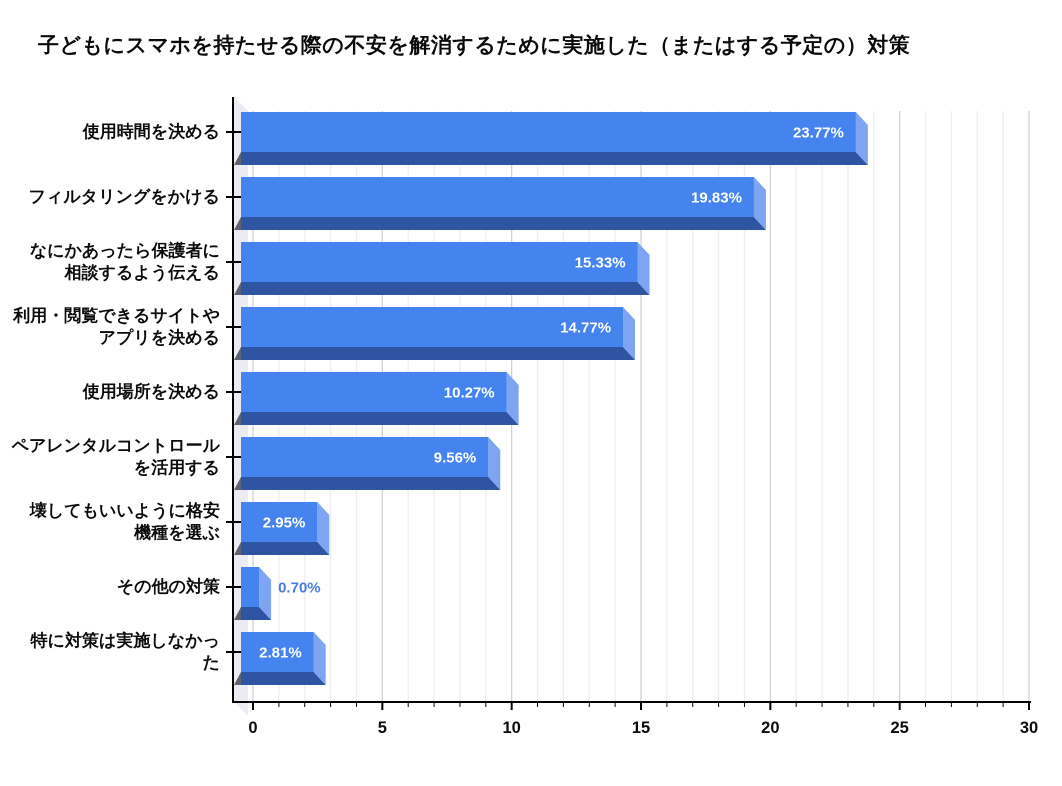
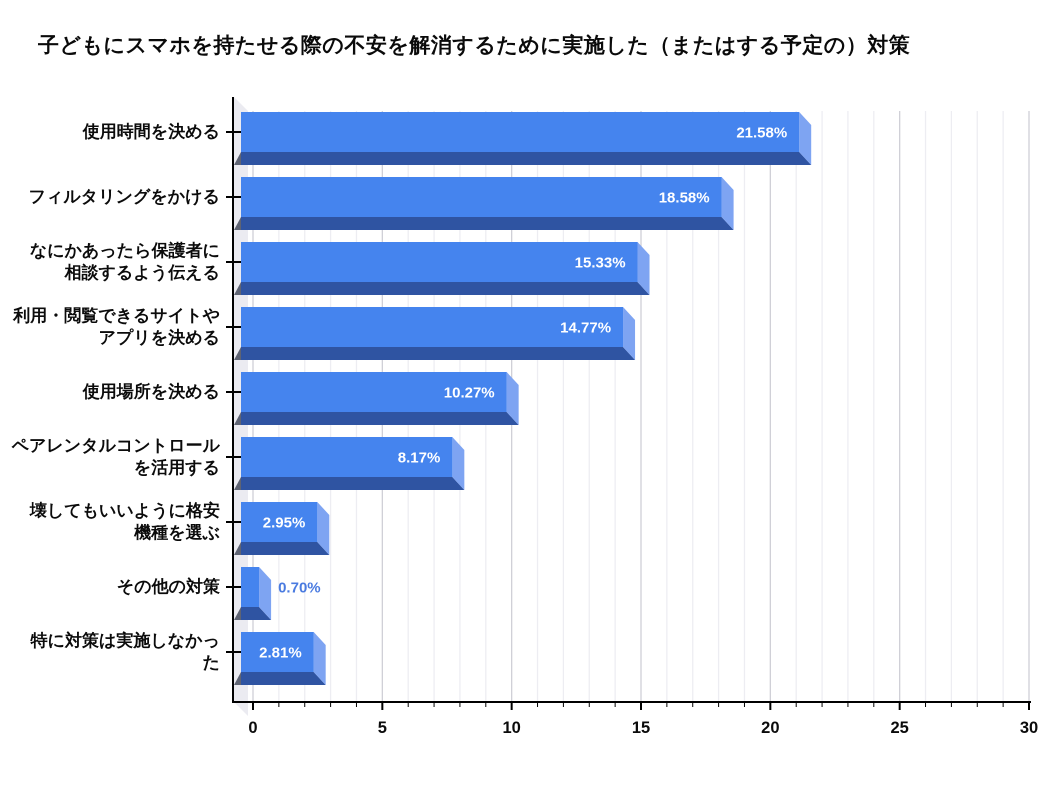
使用時間を決める: 23.77% -> 21.58%
フィルタリングをかける: 19.83% -> 18.58%
ペアレンタルコントロール を活用する: 9.56% -> 8.17%
